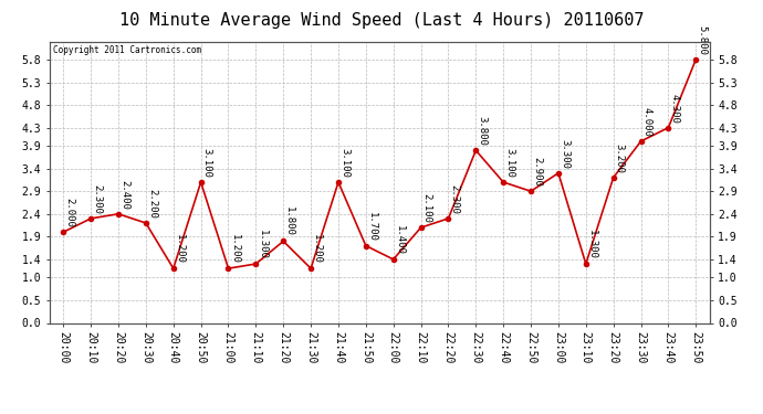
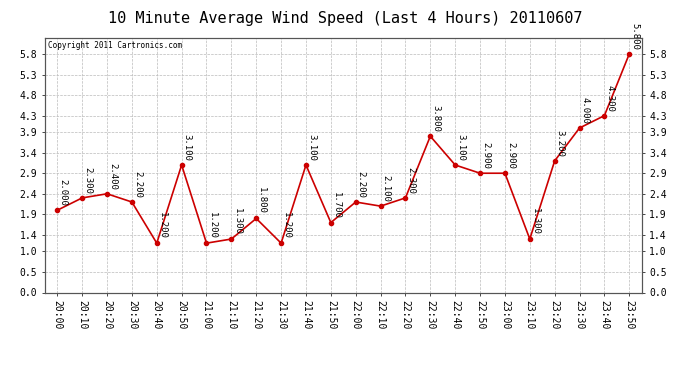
22:00: 1.400 -> 2.200
23:00: 3.300 -> 2.900
